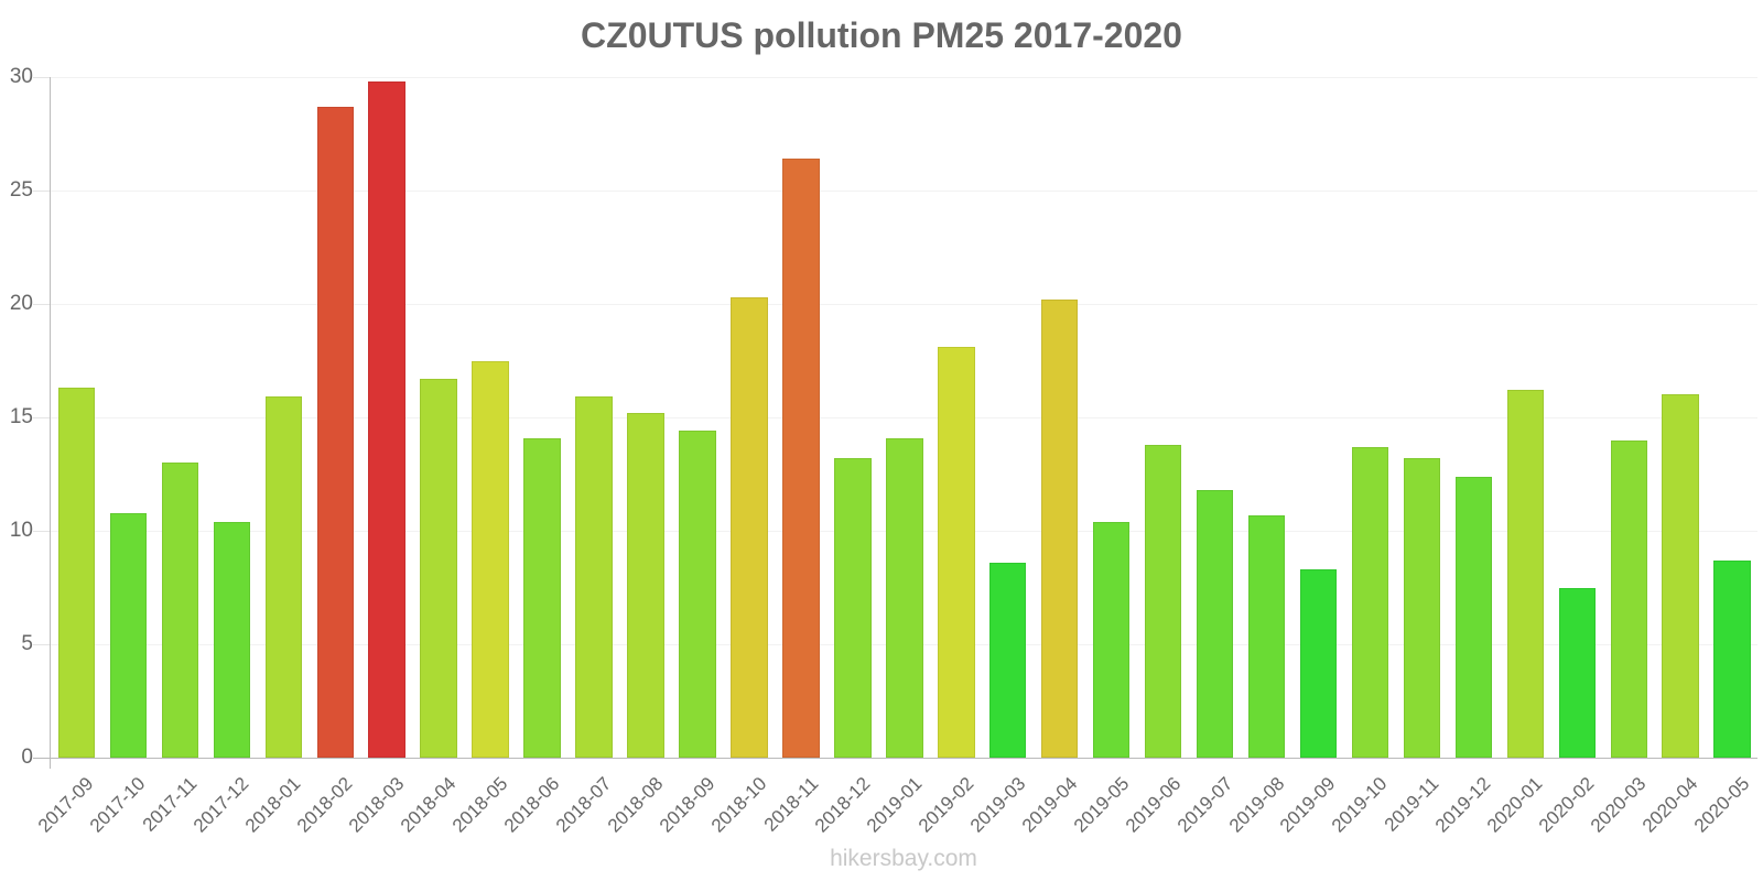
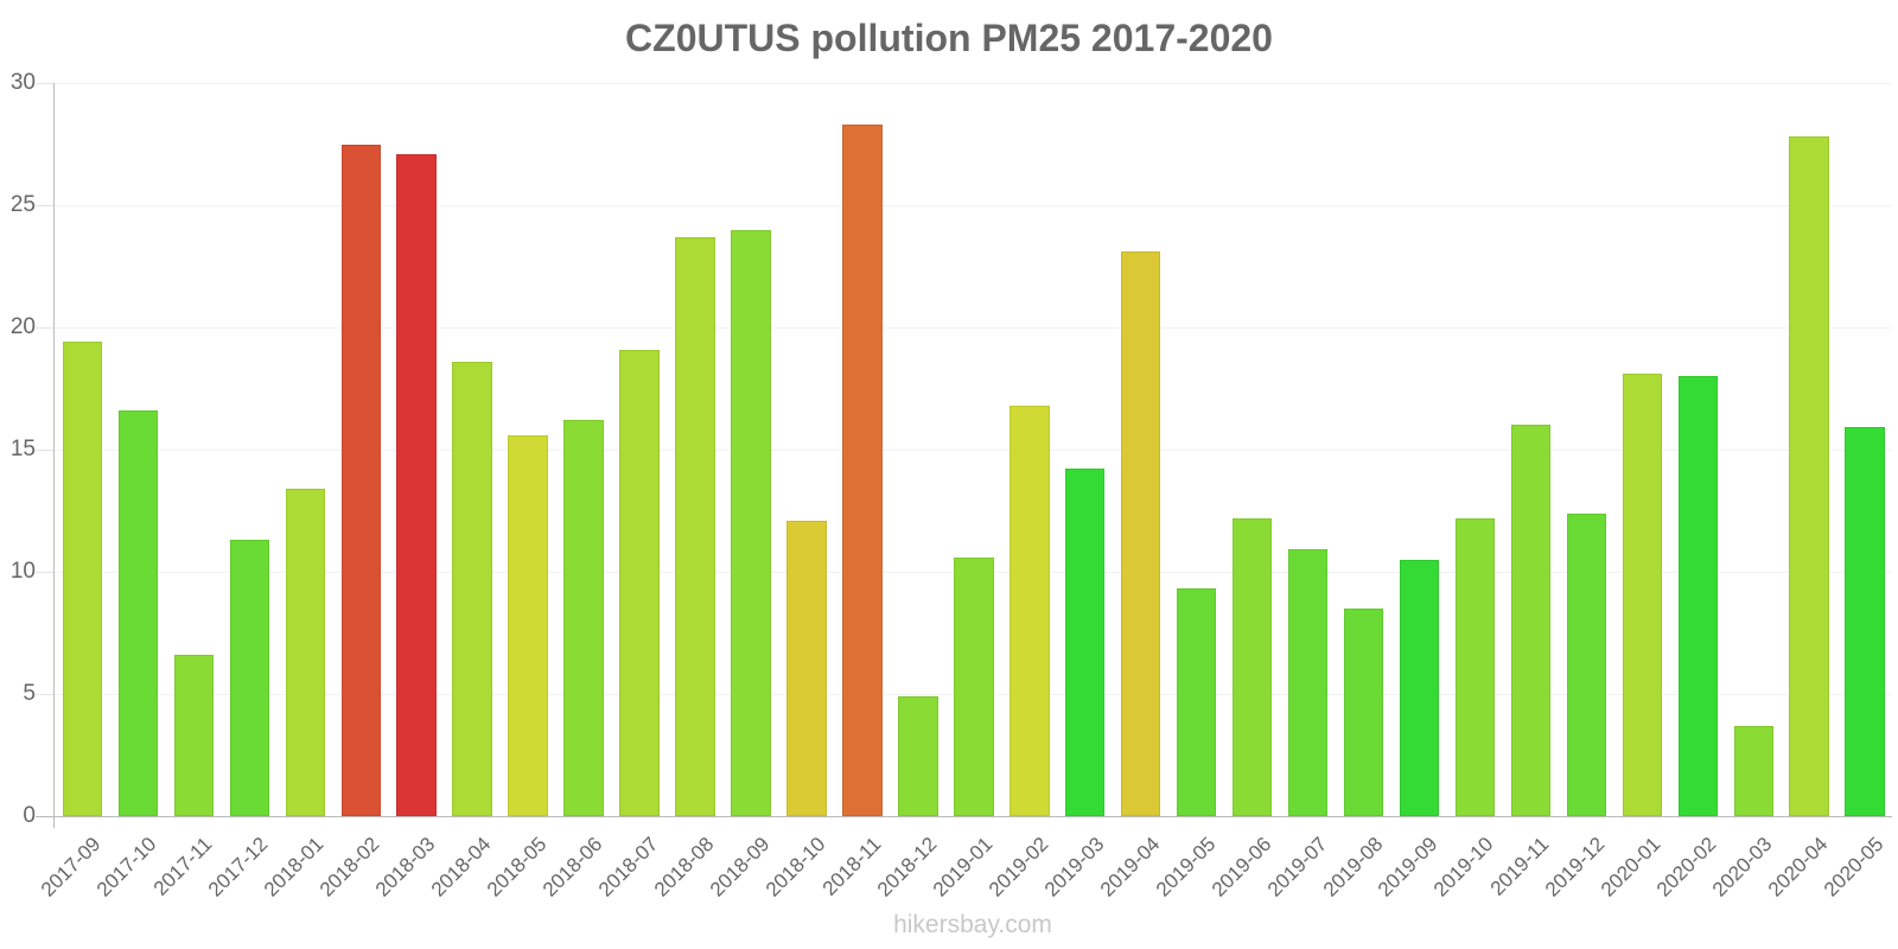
2017-09: 16.3 -> 19.4
2017-10: 10.8 -> 16.6
2017-11: 13.0 -> 6.6
2017-12: 10.4 -> 11.3
2018-01: 15.9 -> 13.4
2018-02: 28.7 -> 27.5
2018-03: 29.8 -> 27.1
2018-04: 16.7 -> 18.6
2018-05: 17.5 -> 15.6
2018-06: 14.1 -> 16.2
2018-07: 15.9 -> 19.1
2018-08: 15.2 -> 23.7
2018-09: 14.4 -> 24.0
2018-10: 20.3 -> 12.1
2018-11: 26.4 -> 28.3
2018-12: 13.2 -> 4.9
2019-01: 14.1 -> 10.6
2019-02: 18.1 -> 16.8
2019-03: 8.6 -> 14.2
2019-04: 20.2 -> 23.1
2019-05: 10.4 -> 9.3
2019-06: 13.8 -> 12.2
2019-07: 11.8 -> 10.9
2019-08: 10.7 -> 8.5
2019-09: 8.3 -> 10.5
2019-10: 13.7 -> 12.2
2019-11: 13.2 -> 16.0
2020-01: 16.2 -> 18.1
2020-02: 7.5 -> 18.0
2020-03: 14.0 -> 3.7
2020-04: 16.0 -> 27.8
2020-05: 8.7 -> 15.9
